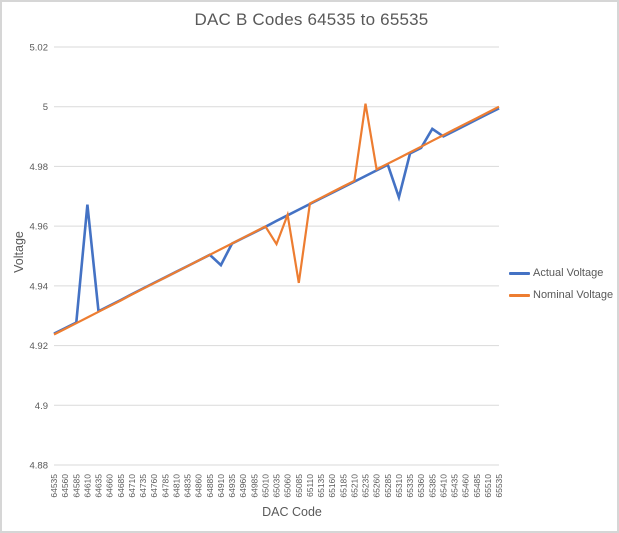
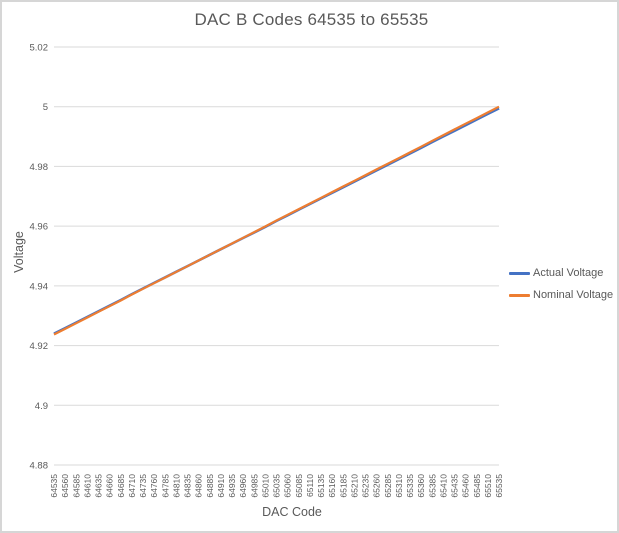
Actual Voltage/64610: 4.967 -> 4.929
Actual Voltage/64910: 4.947 -> 4.952
Nominal Voltage/65035: 4.954 -> 4.962
Nominal Voltage/65085: 4.941 -> 4.966
Nominal Voltage/65235: 5.001 -> 4.977
Actual Voltage/65310: 4.970 -> 4.983
Actual Voltage/65385: 4.993 -> 4.989
